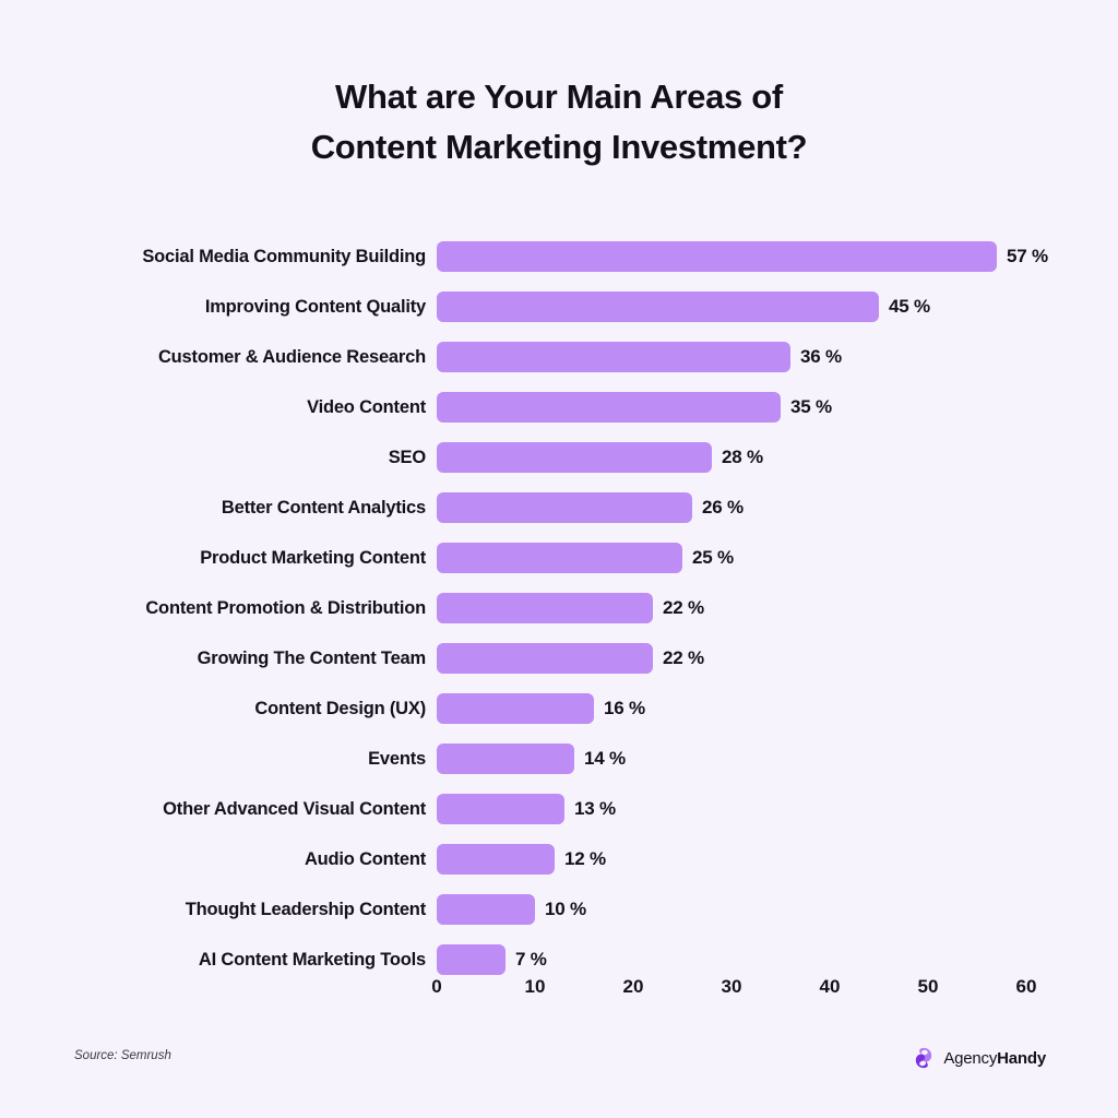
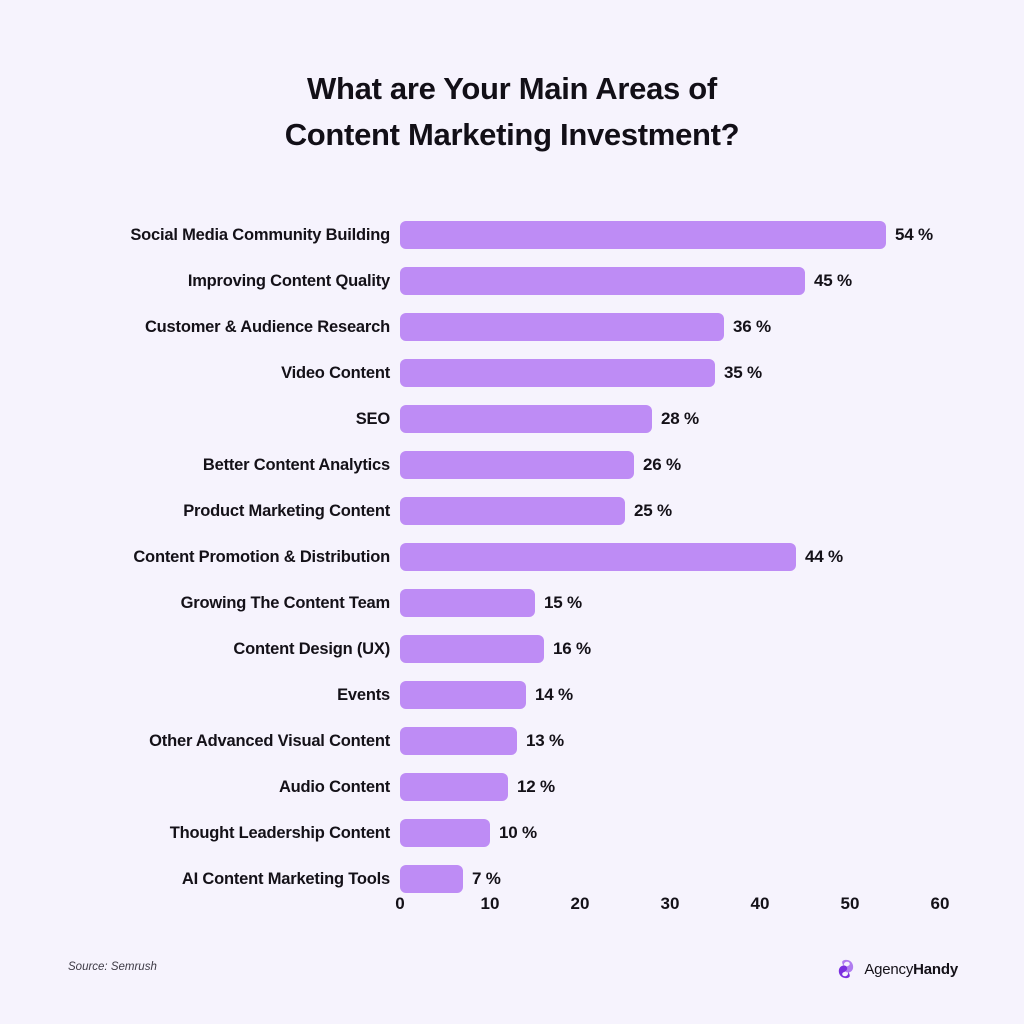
Social Media Community Building: 57 -> 54
Content Promotion & Distribution: 22 -> 44
Growing The Content Team: 22 -> 15
